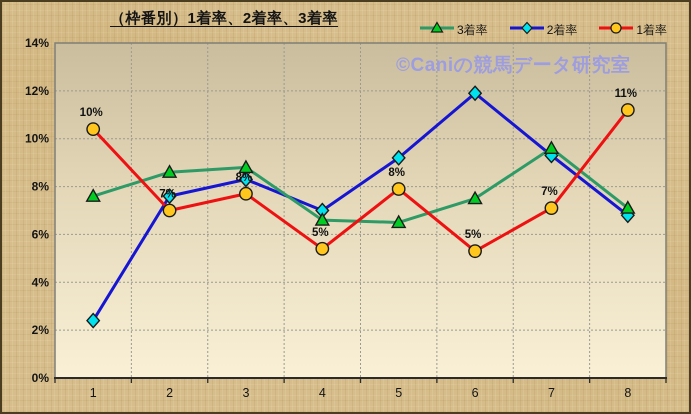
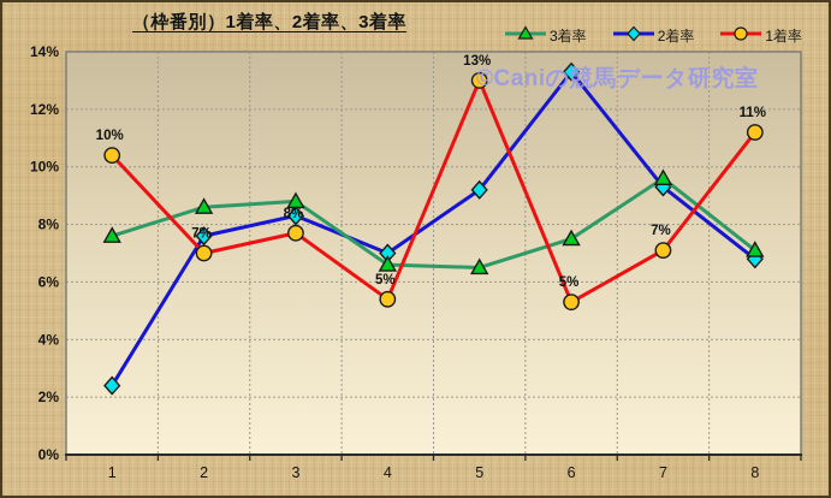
1着率/5: 8% -> 13%
2着率/6: 11.9% -> 13.3%
